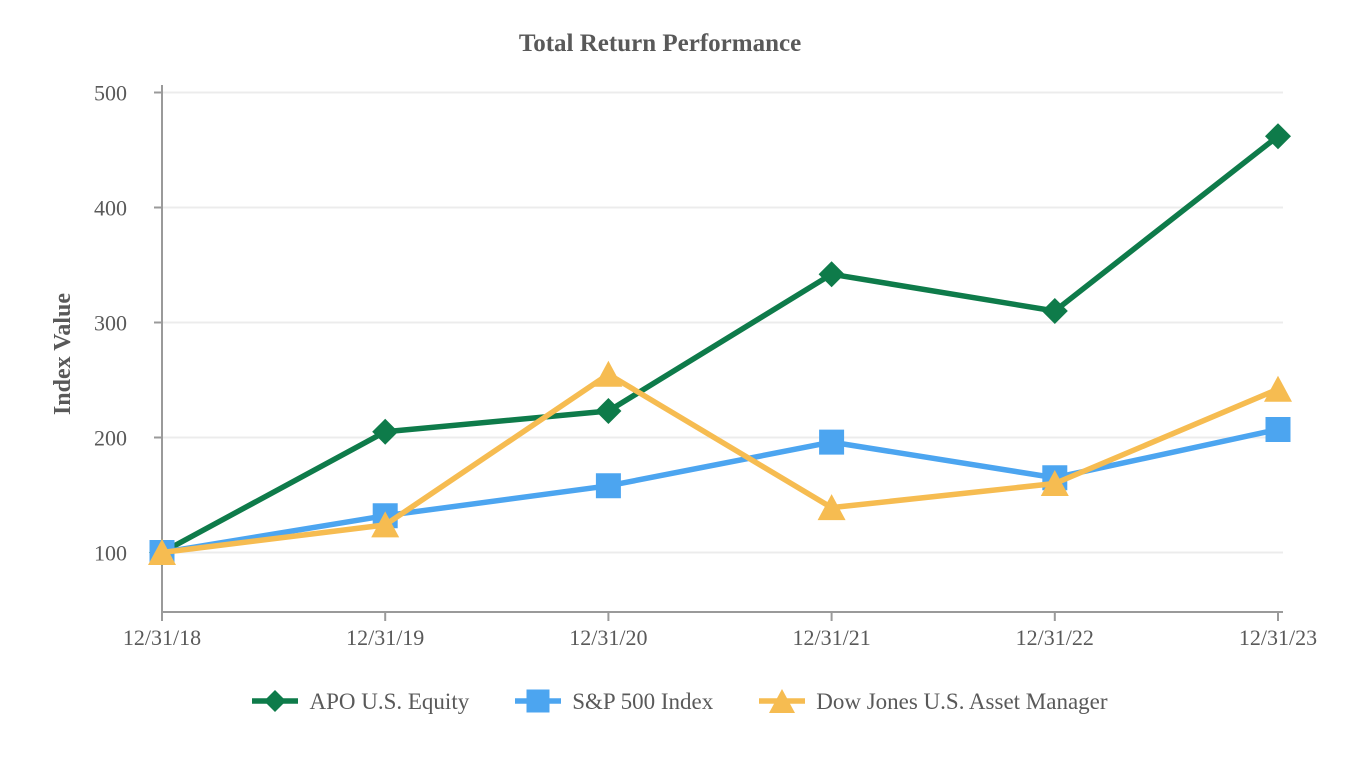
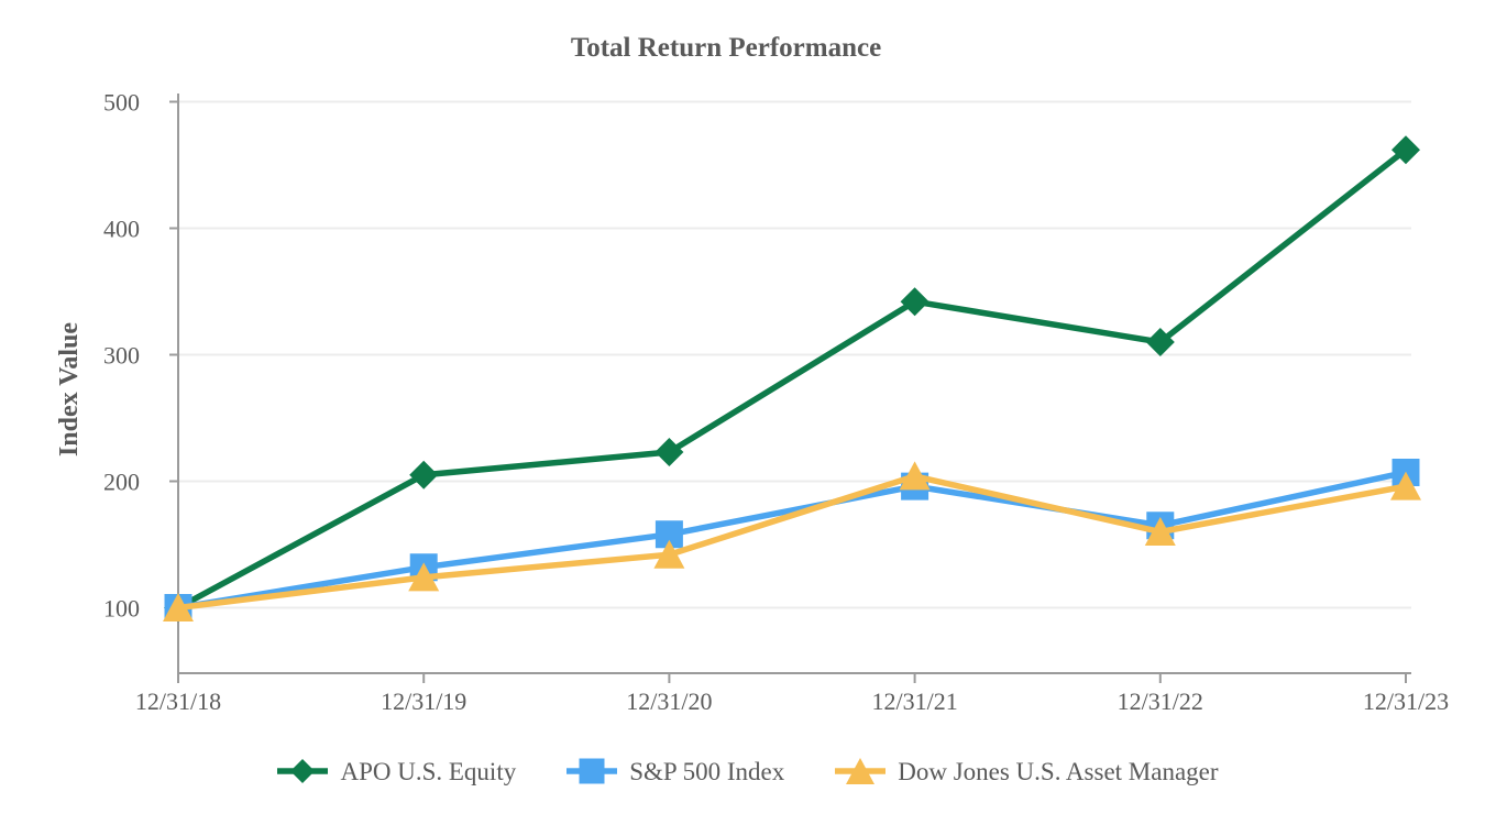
Dow Jones U.S. Asset Manager/12/31/20: 255 -> 142
Dow Jones U.S. Asset Manager/12/31/21: 139 -> 204
Dow Jones U.S. Asset Manager/12/31/23: 242 -> 196
